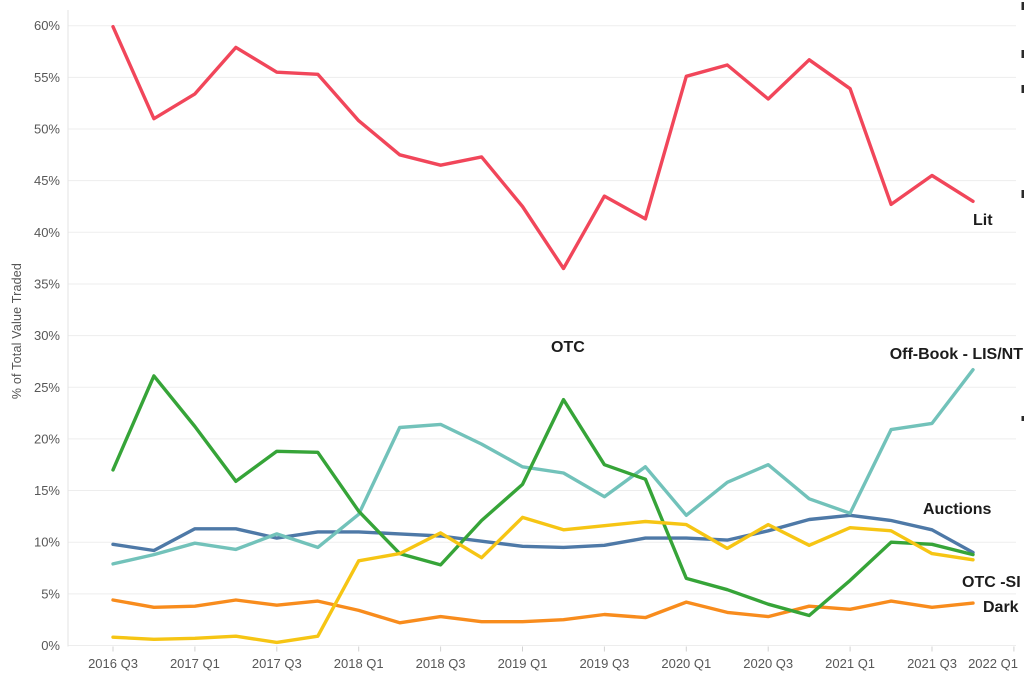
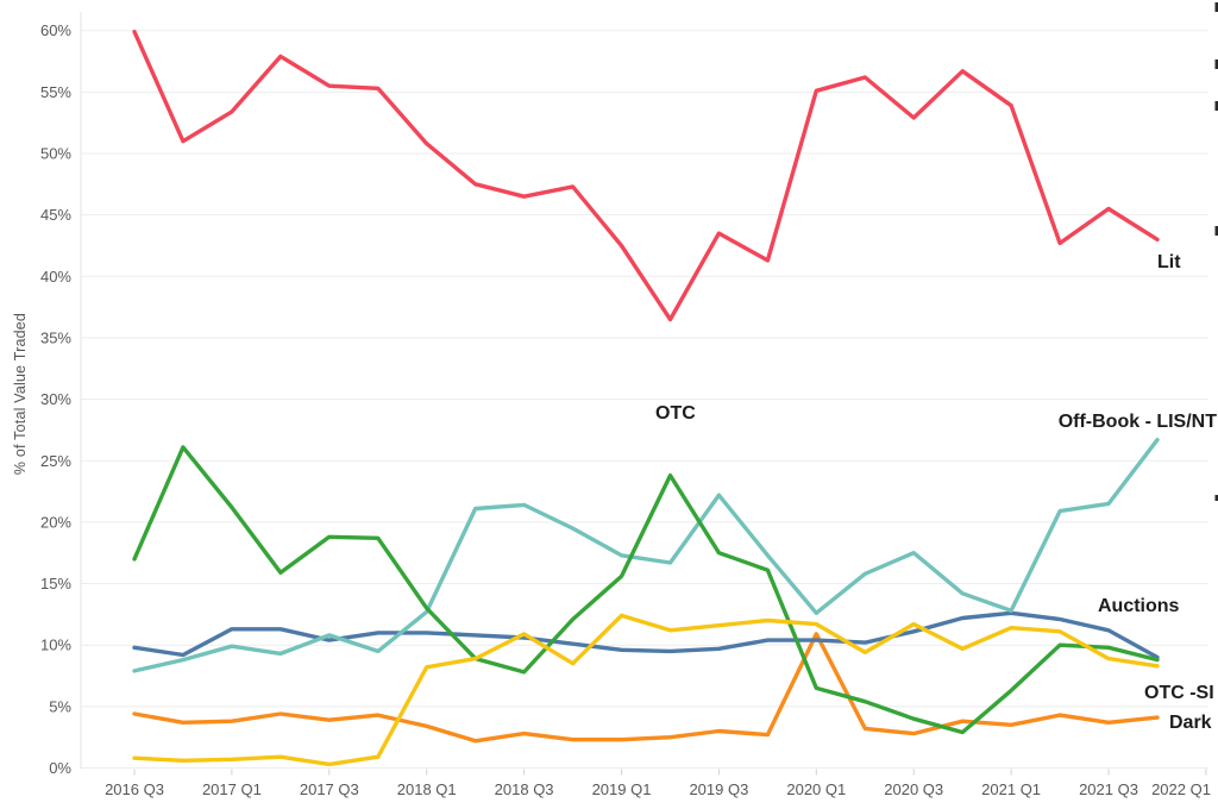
Off-Book - LIS/NT/2019 Q3: 14.4% -> 22.2%
Dark/2020 Q1: 4.2% -> 10.9%
